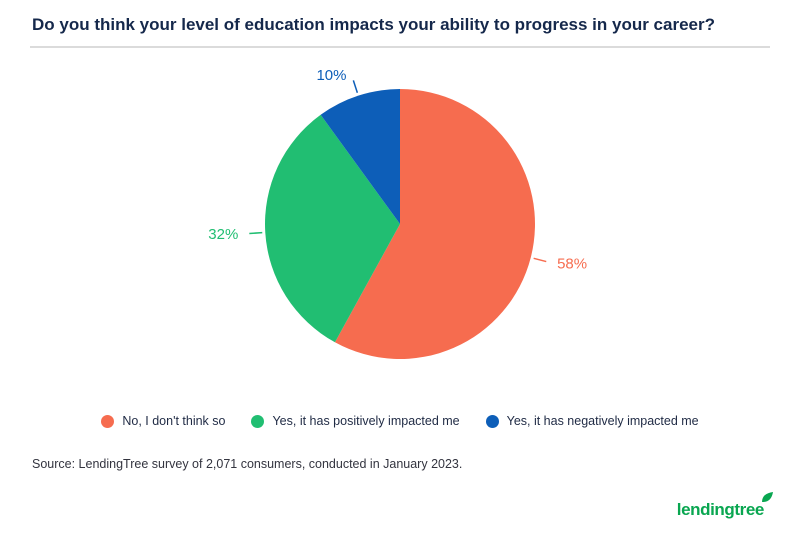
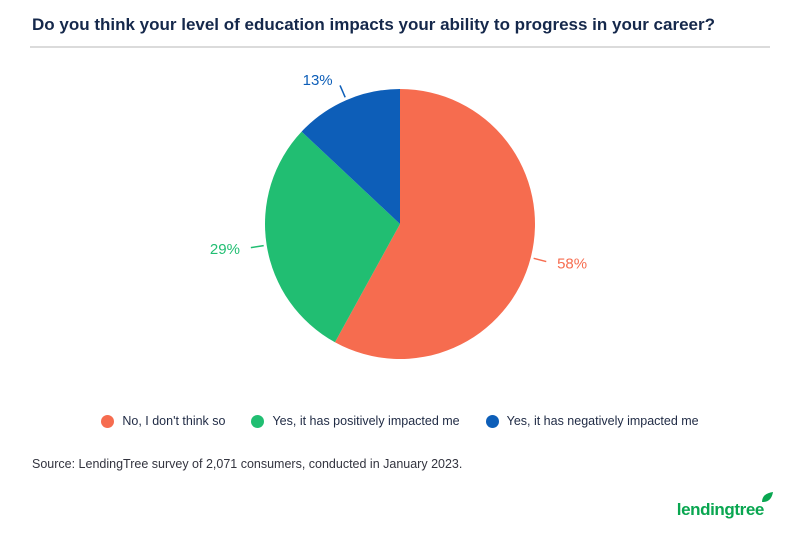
Yes, it has positively impacted me: 32% -> 29%
Yes, it has negatively impacted me: 10% -> 13%
